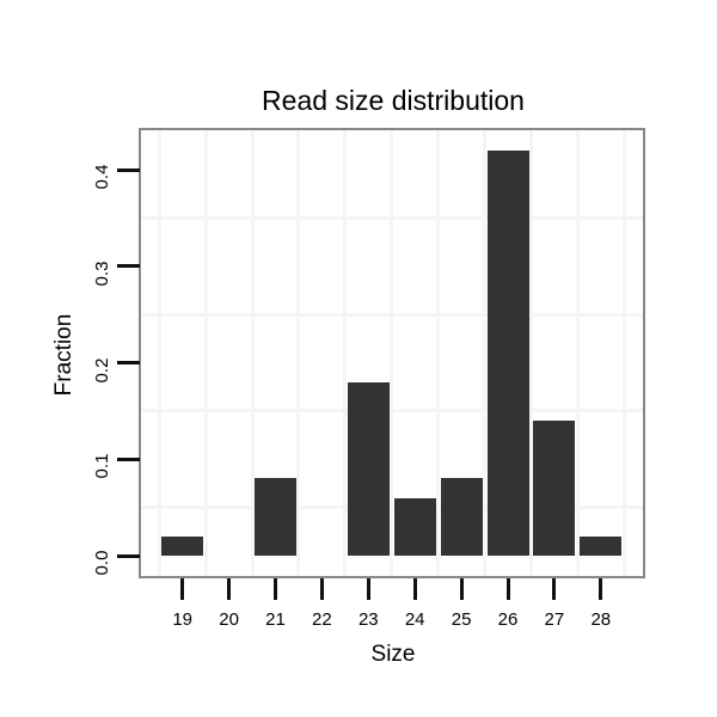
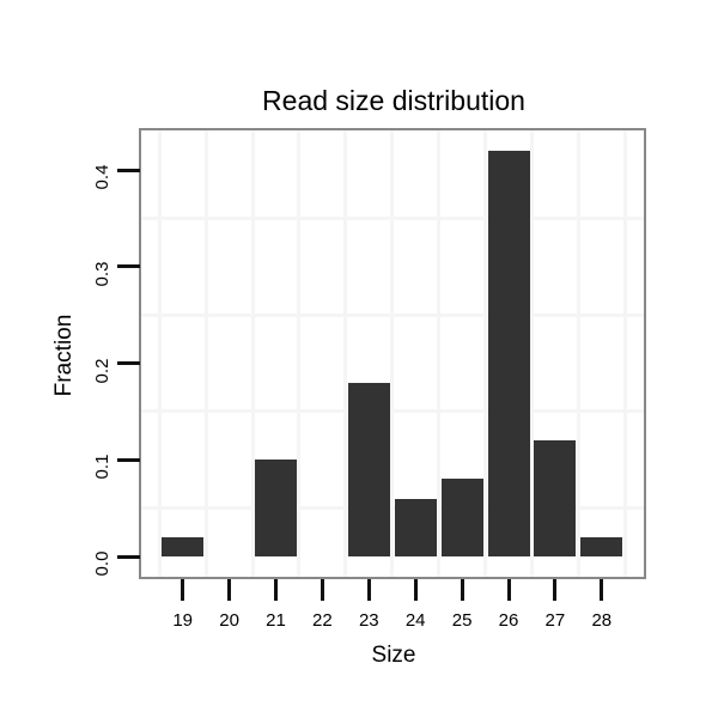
21: 0.08 -> 0.10
27: 0.14 -> 0.12
